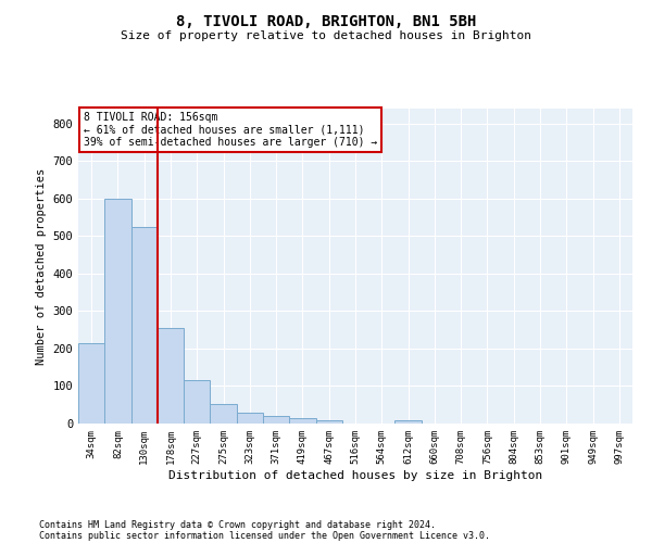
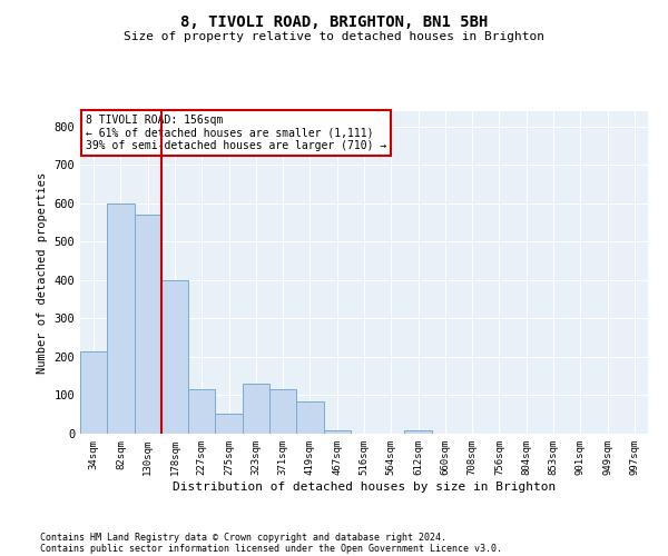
130sqm: 525 -> 570
178sqm: 255 -> 400
323sqm: 30 -> 130
371sqm: 20 -> 115
419sqm: 15 -> 85
